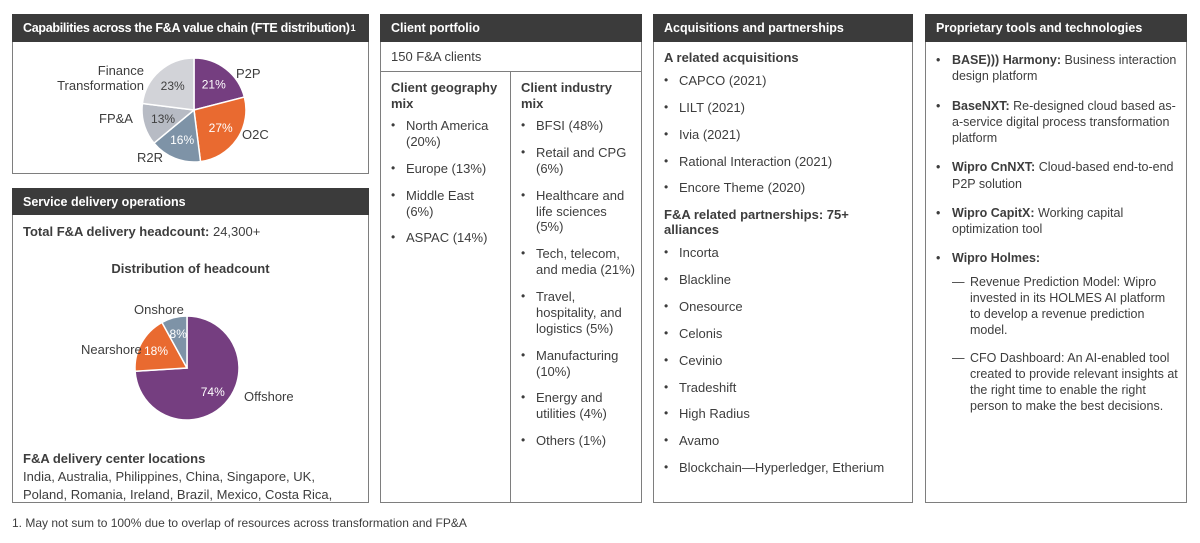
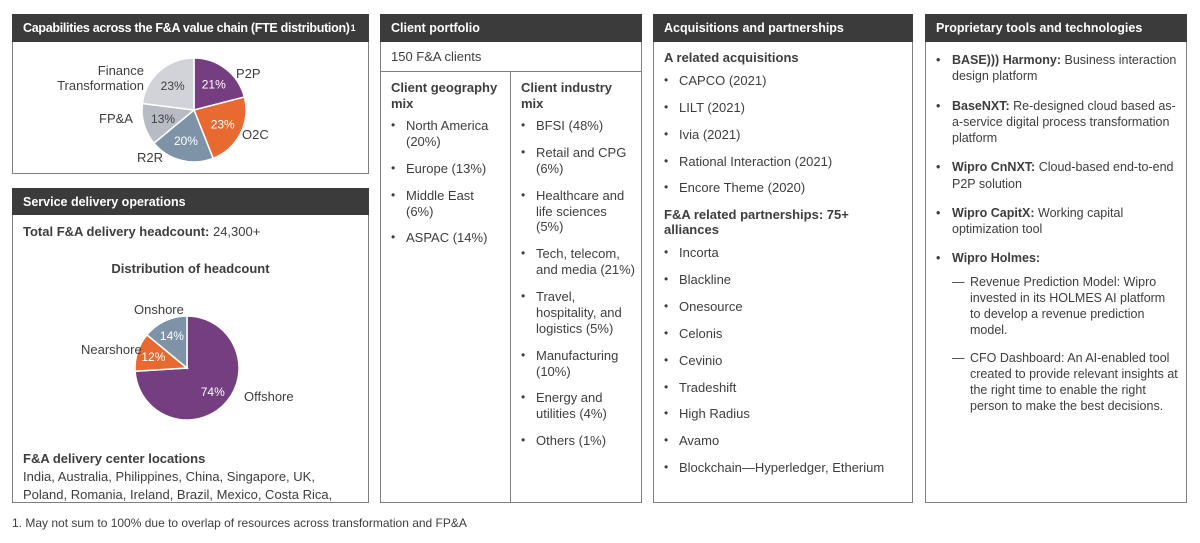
Capabilities across the F&A value chain (FTE distribution)/O2C: 27% -> 23%
Capabilities across the F&A value chain (FTE distribution)/R2R: 16% -> 20%
Distribution of headcount/Nearshore: 18% -> 12%
Distribution of headcount/Onshore: 8% -> 14%
